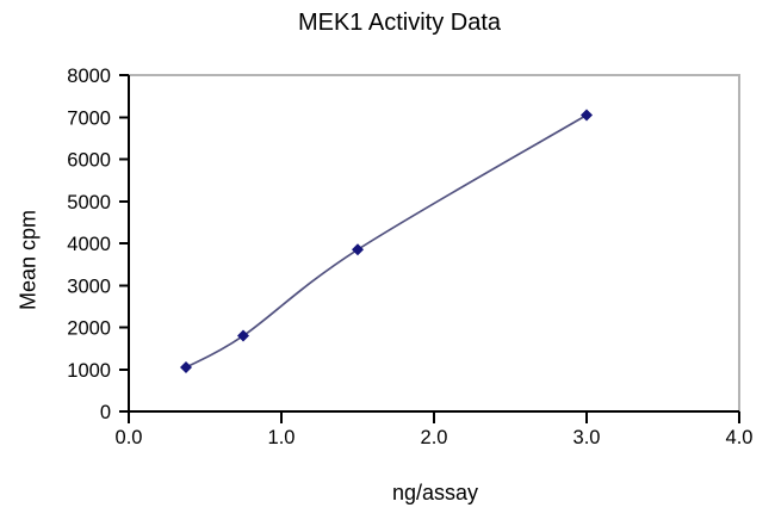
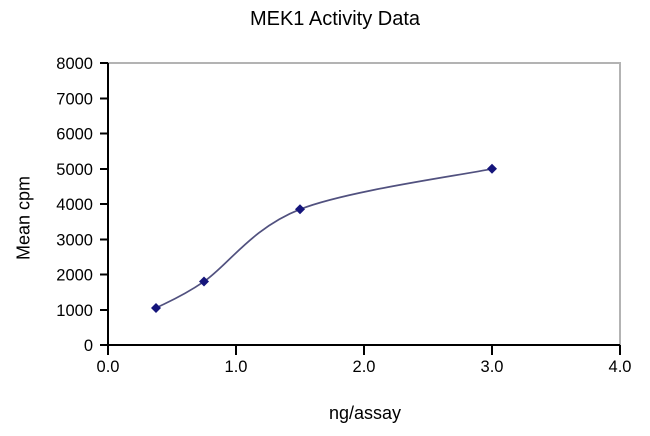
3.0: 7000 -> 5000
